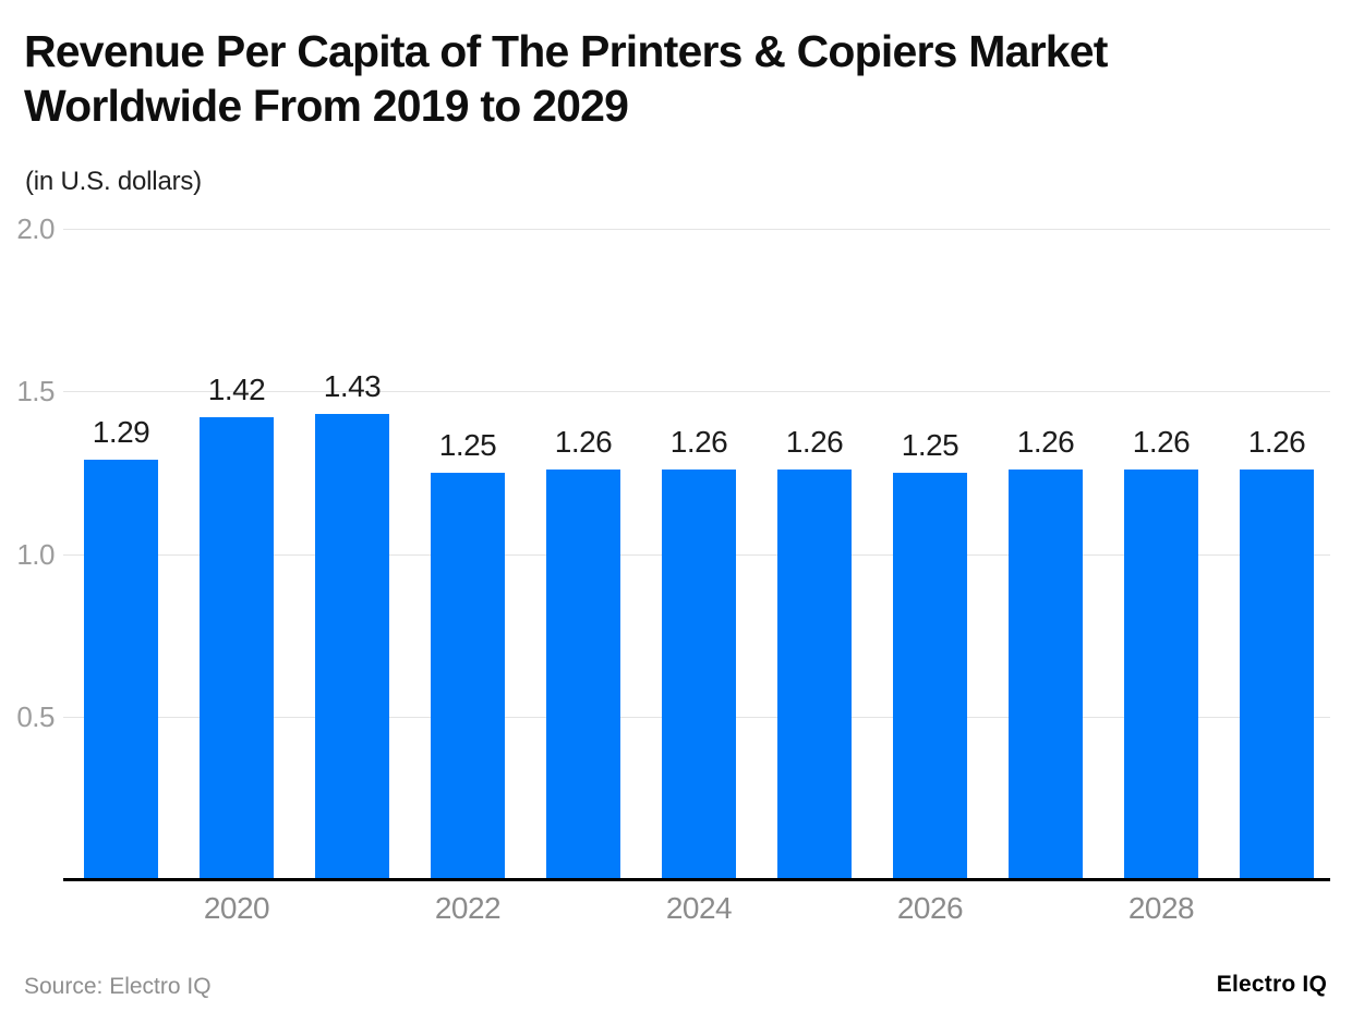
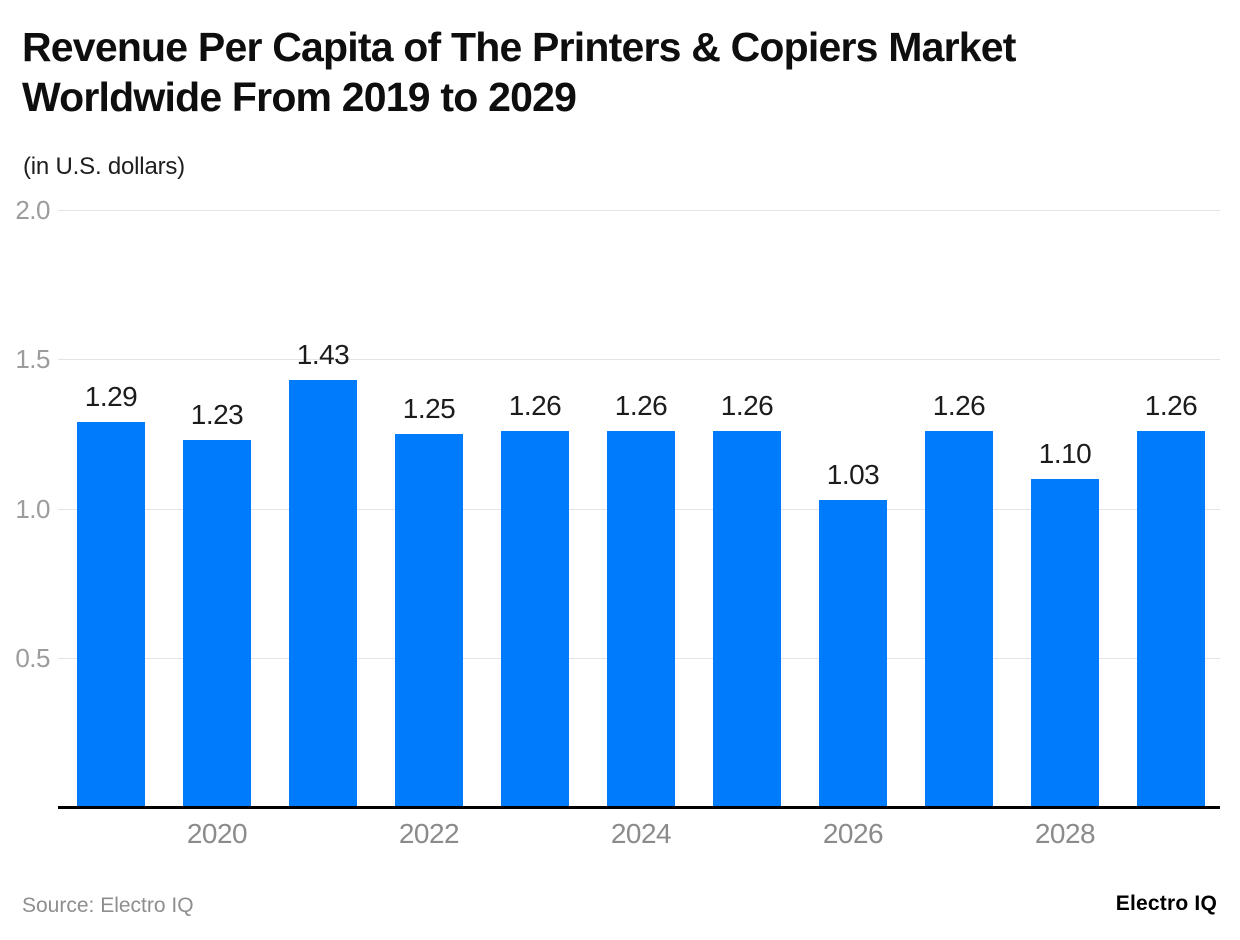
2020: 1.42 -> 1.23
2026: 1.25 -> 1.03
2028: 1.26 -> 1.10
